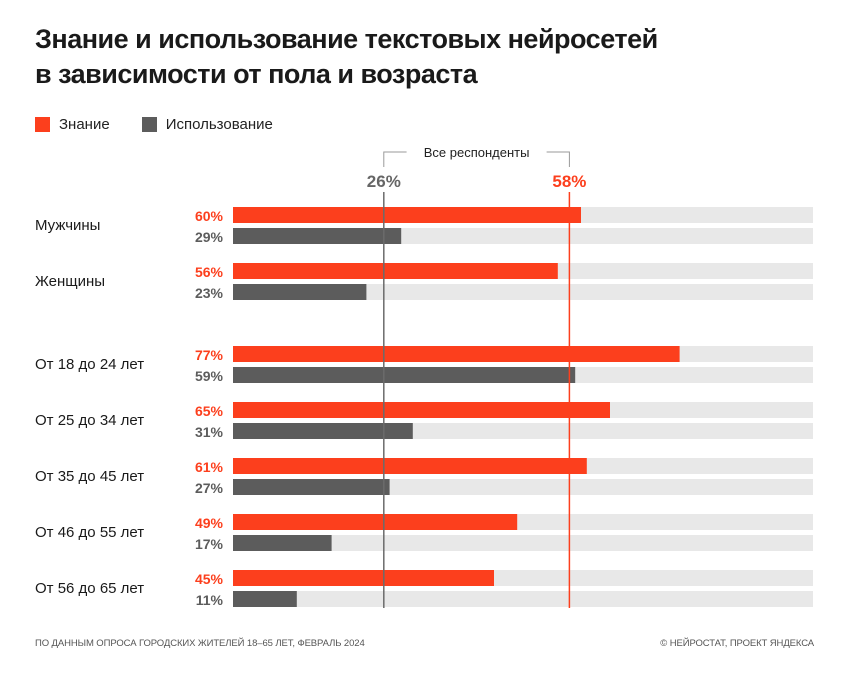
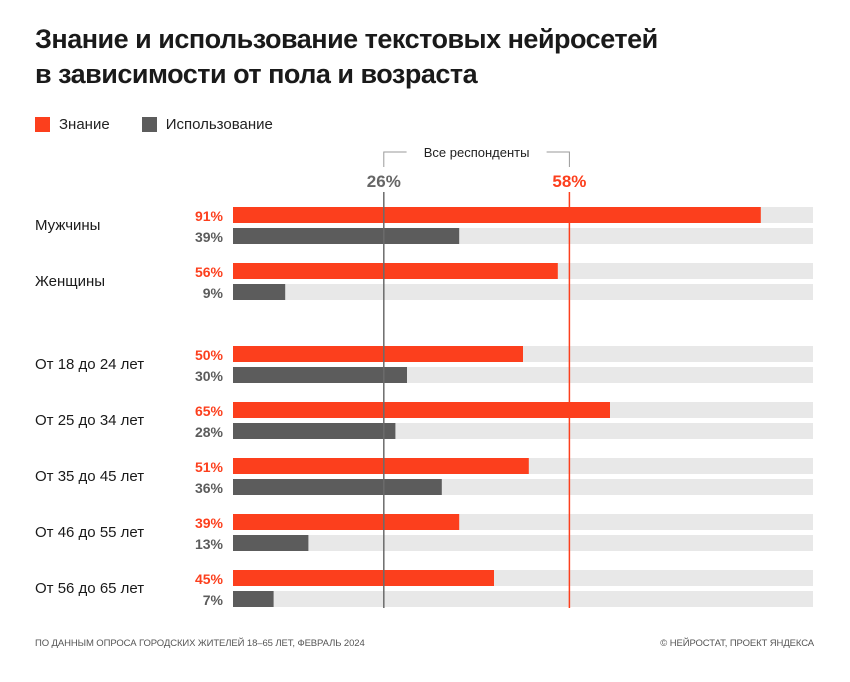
Знание/Мужчины: 60% -> 91%
Использование/Мужчины: 29% -> 39%
Использование/Женщины: 23% -> 9%
Знание/От 18 до 24 лет: 77% -> 50%
Использование/От 18 до 24 лет: 59% -> 30%
Использование/От 25 до 34 лет: 31% -> 28%
Знание/От 35 до 45 лет: 61% -> 51%
Использование/От 35 до 45 лет: 27% -> 36%
Знание/От 46 до 55 лет: 49% -> 39%
Использование/От 46 до 55 лет: 17% -> 13%
Использование/От 56 до 65 лет: 11% -> 7%
